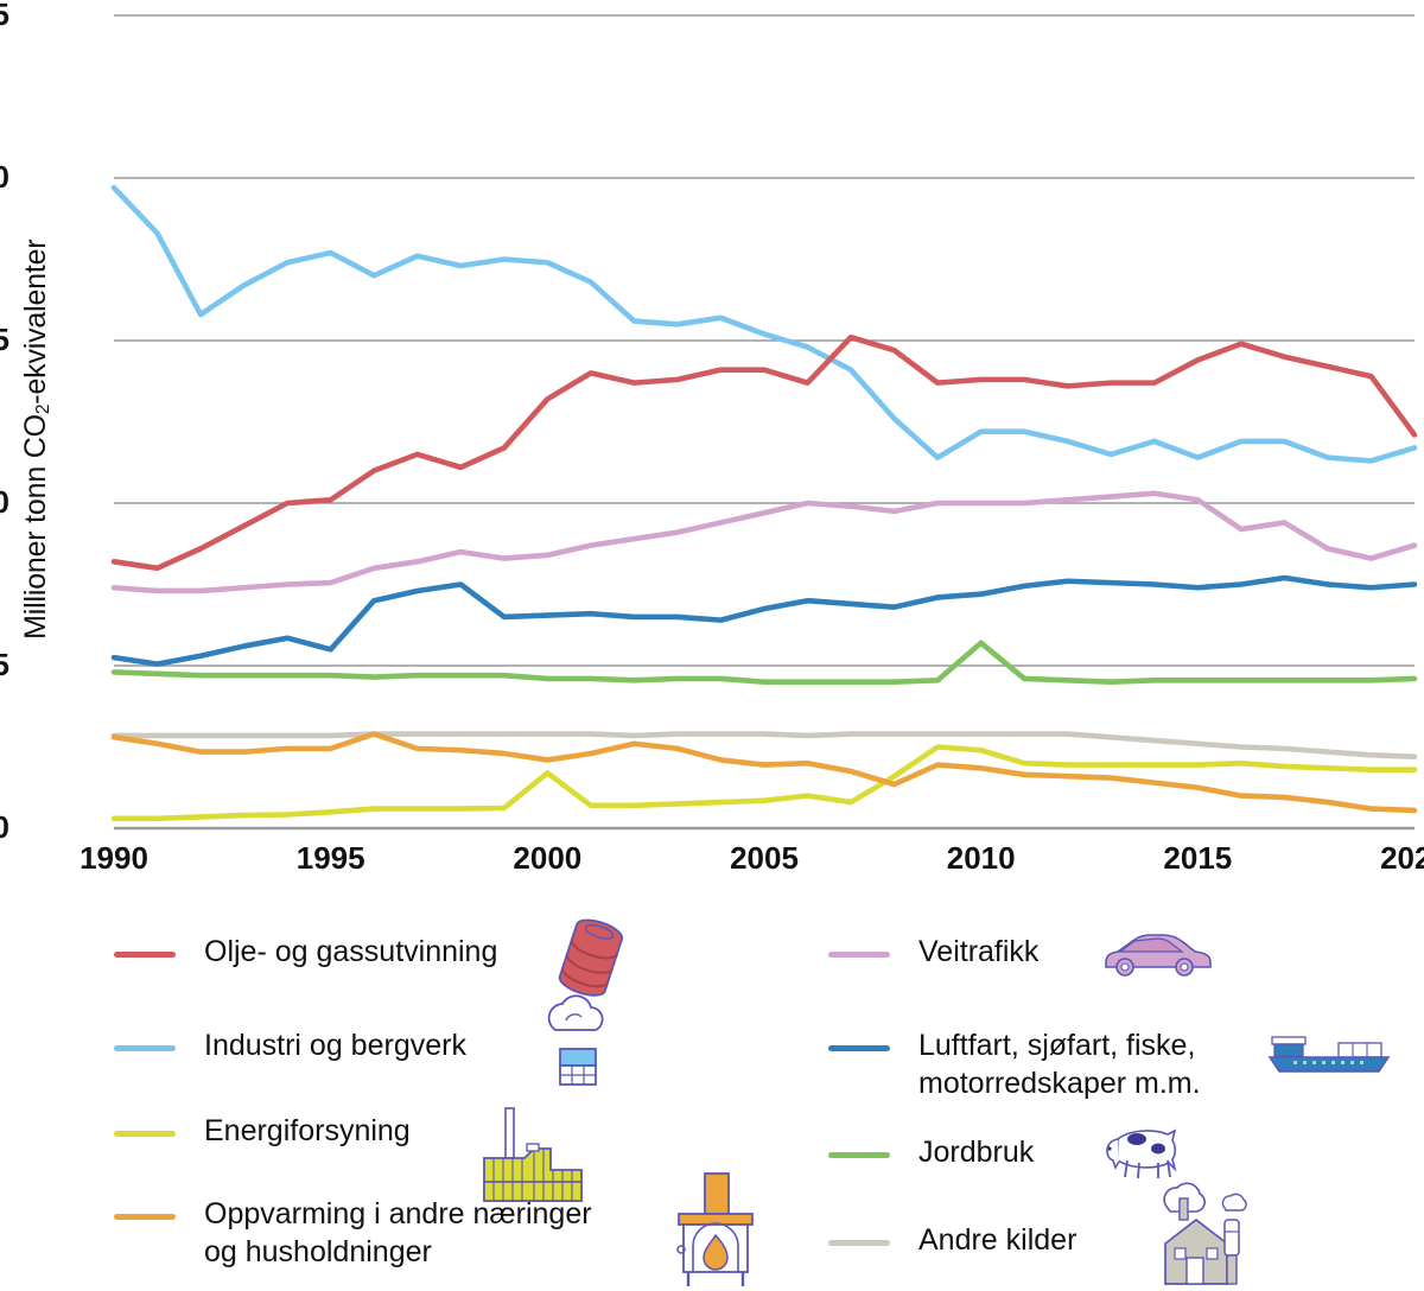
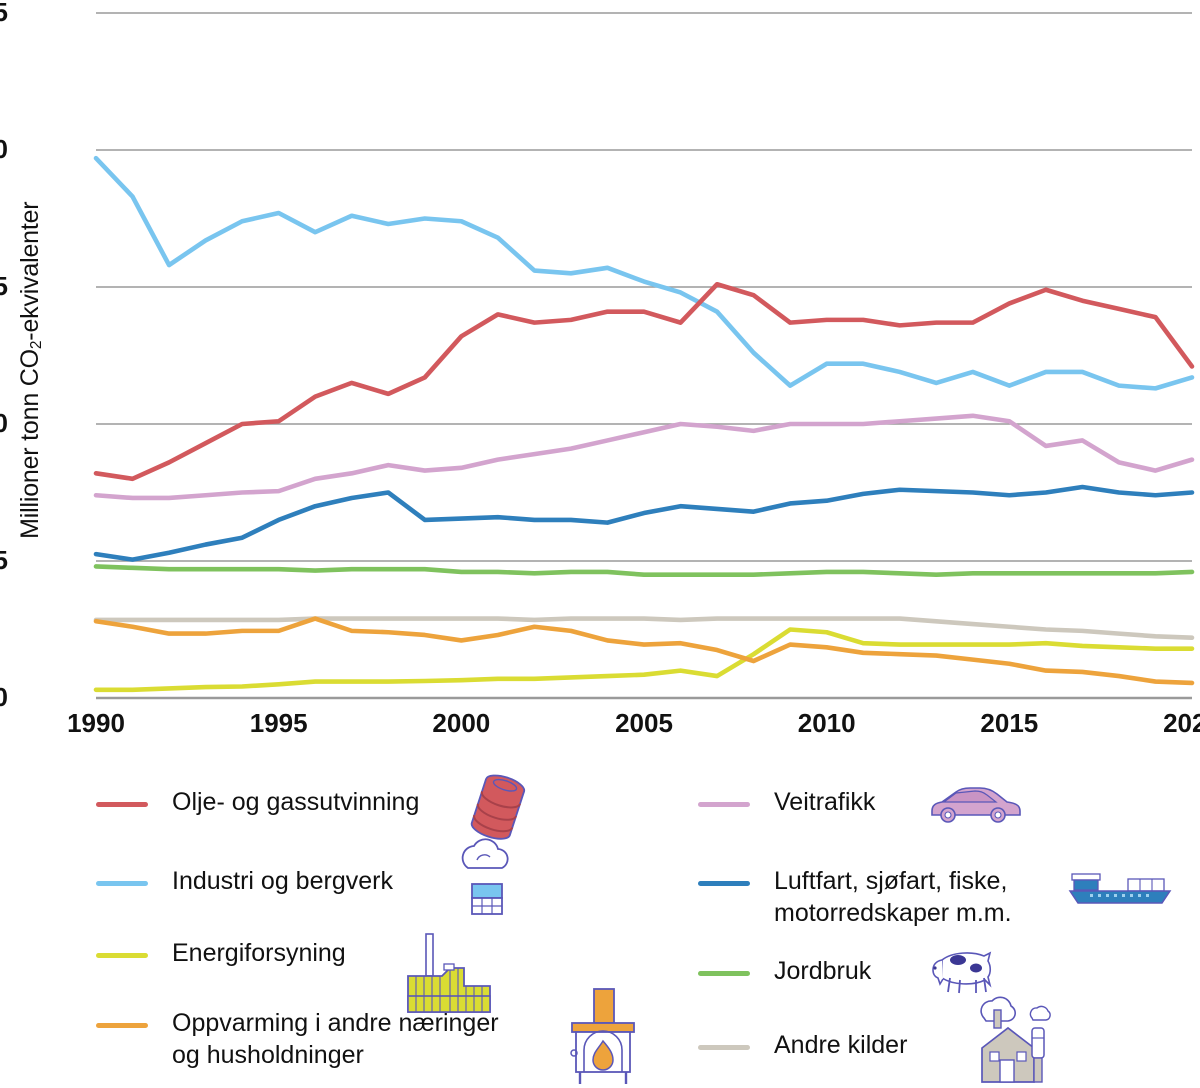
Luftfart, sjøfart, fiske, motorredskaper m.m./1995: 5.5 -> 6.5
Energiforsyning/2000: 1.7 -> 0.7
Jordbruk/2010: 5.7 -> 4.6
